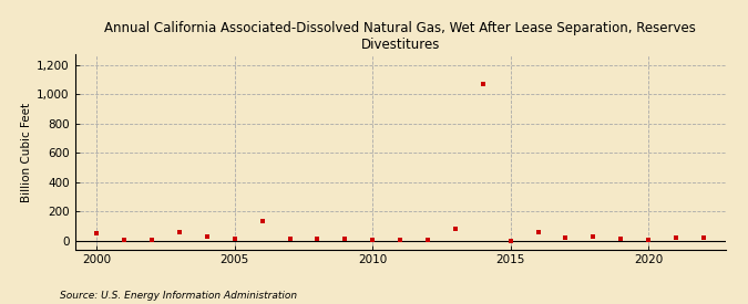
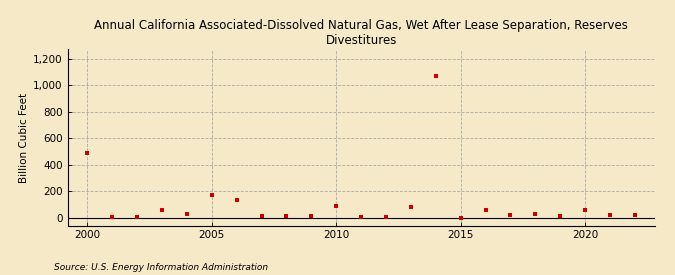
2000: 50 -> 490
2005: 10 -> 170
2010: 0 -> 90
2020: 0 -> 60
